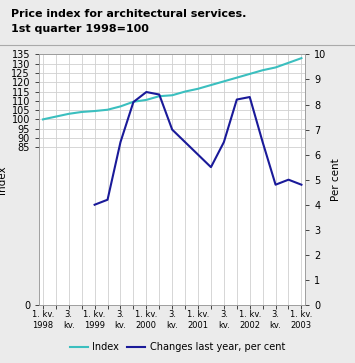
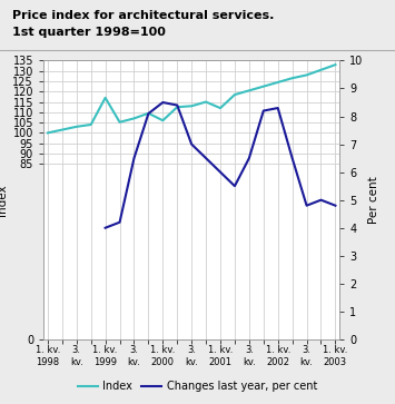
Index/1. kv. 1999: 104 -> 117
Index/1. kv. 2000: 110 -> 106
Index/1. kv. 2001: 116 -> 112
